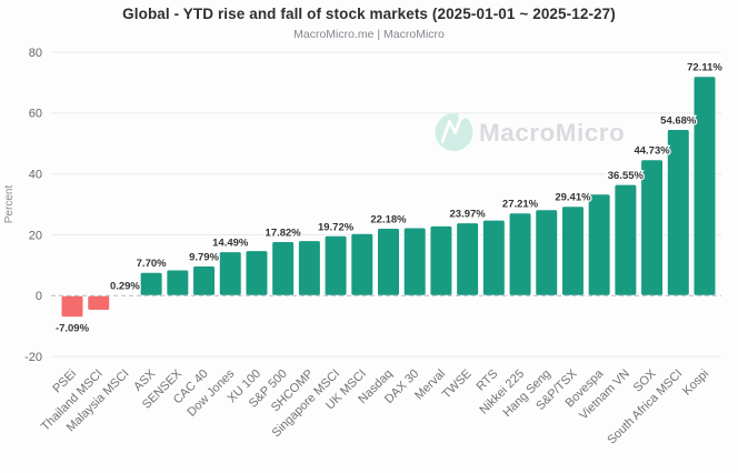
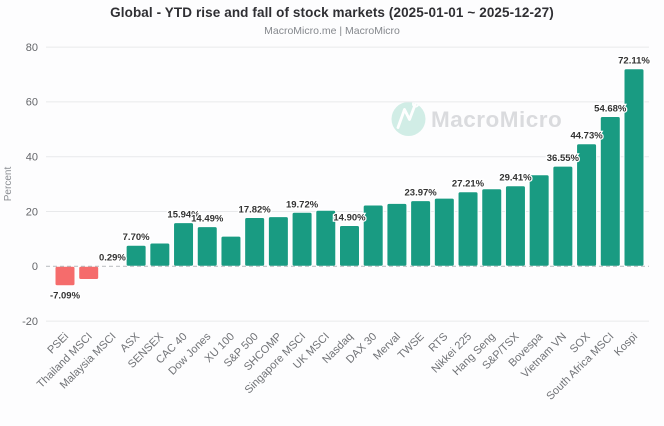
CAC 40: 9.79% -> 15.94%
XU 100: 15 -> 11
Nasdaq: 22.18% -> 14.90%
